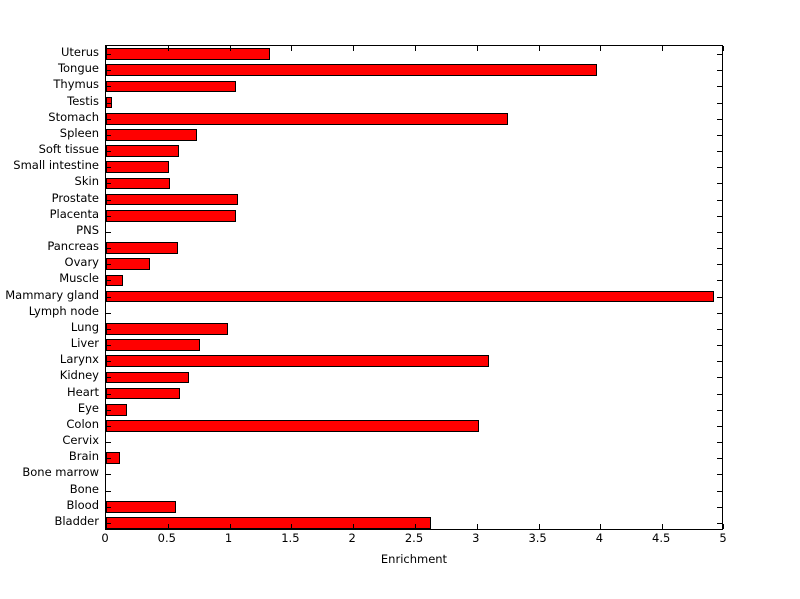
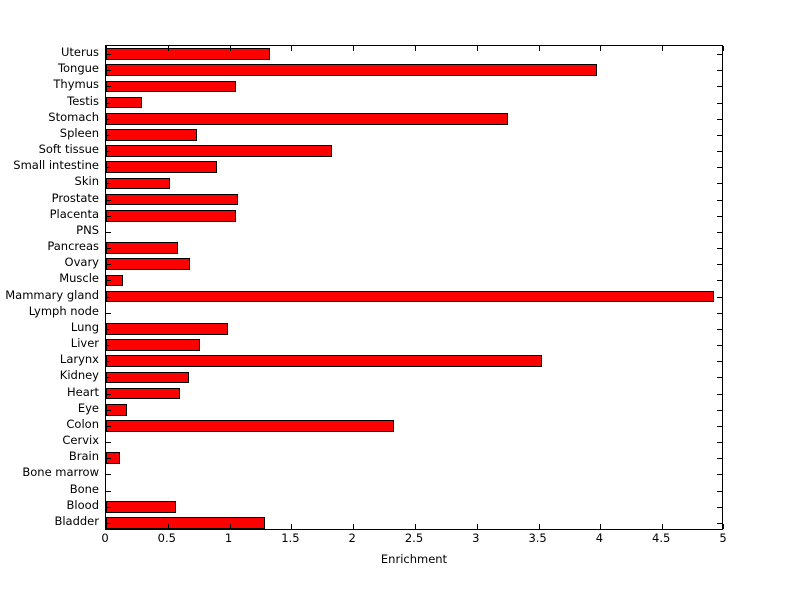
Testis: 0.05 -> 0.29
Soft tissue: 0.59 -> 1.83
Small intestine: 0.51 -> 0.90
Ovary: 0.36 -> 0.68
Larynx: 3.10 -> 3.53
Colon: 3.02 -> 2.33
Bladder: 2.63 -> 1.29
